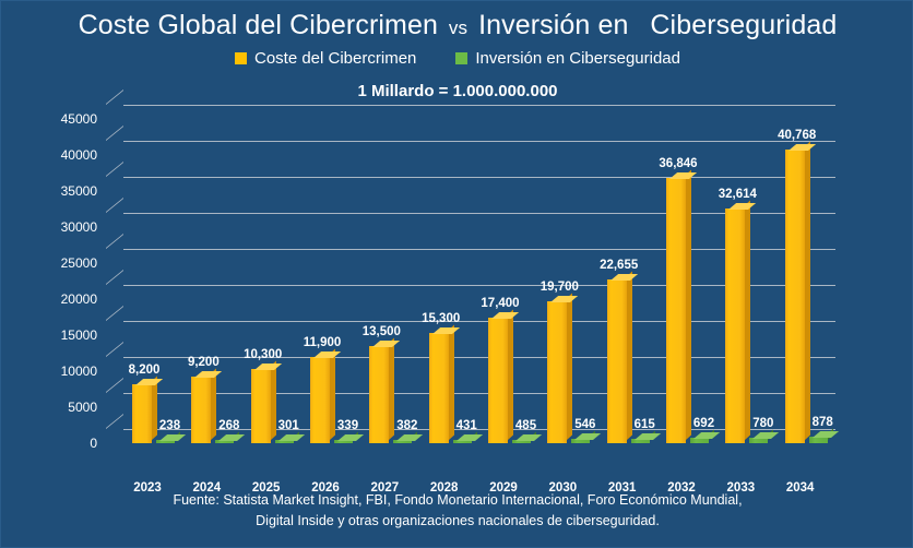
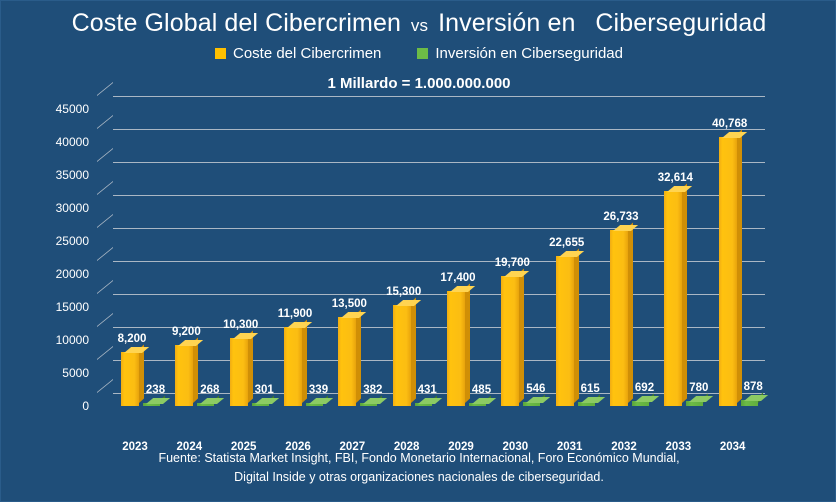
Coste del Cibercrimen/2032: 36,846 -> 26,733
